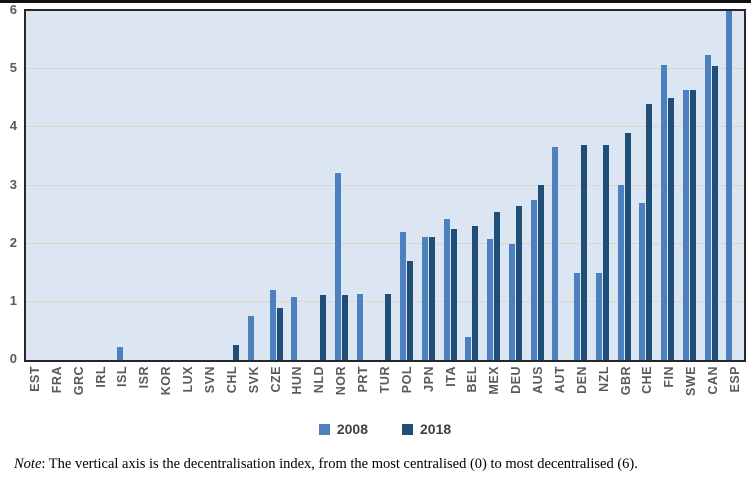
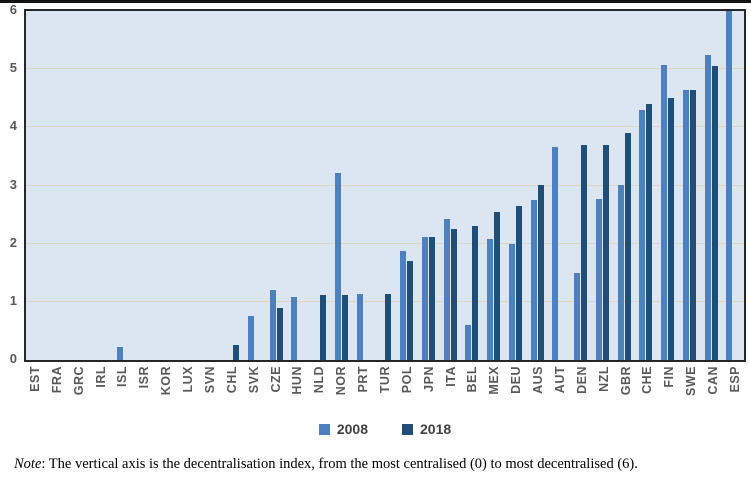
2008/POL: 2.2 -> 1.9
2008/BEL: 0.4 -> 0.6
2008/NZL: 1.5 -> 2.8
2008/CHE: 2.7 -> 4.3
